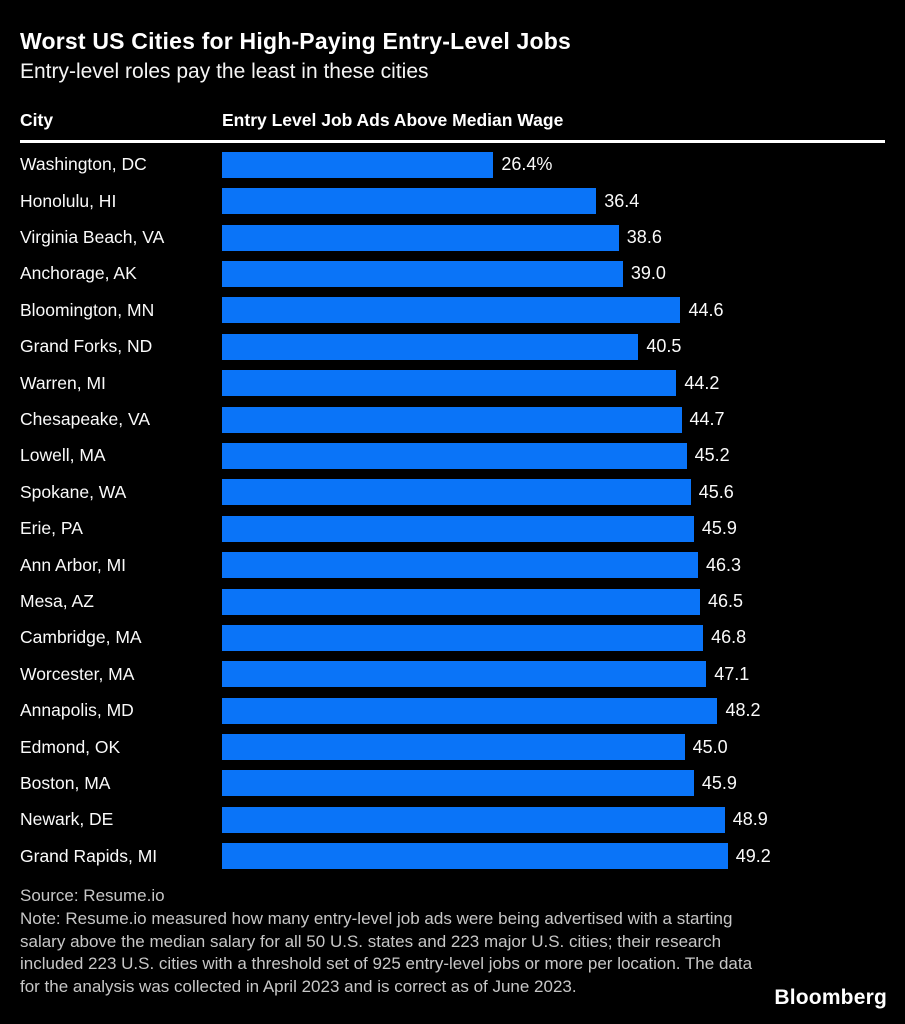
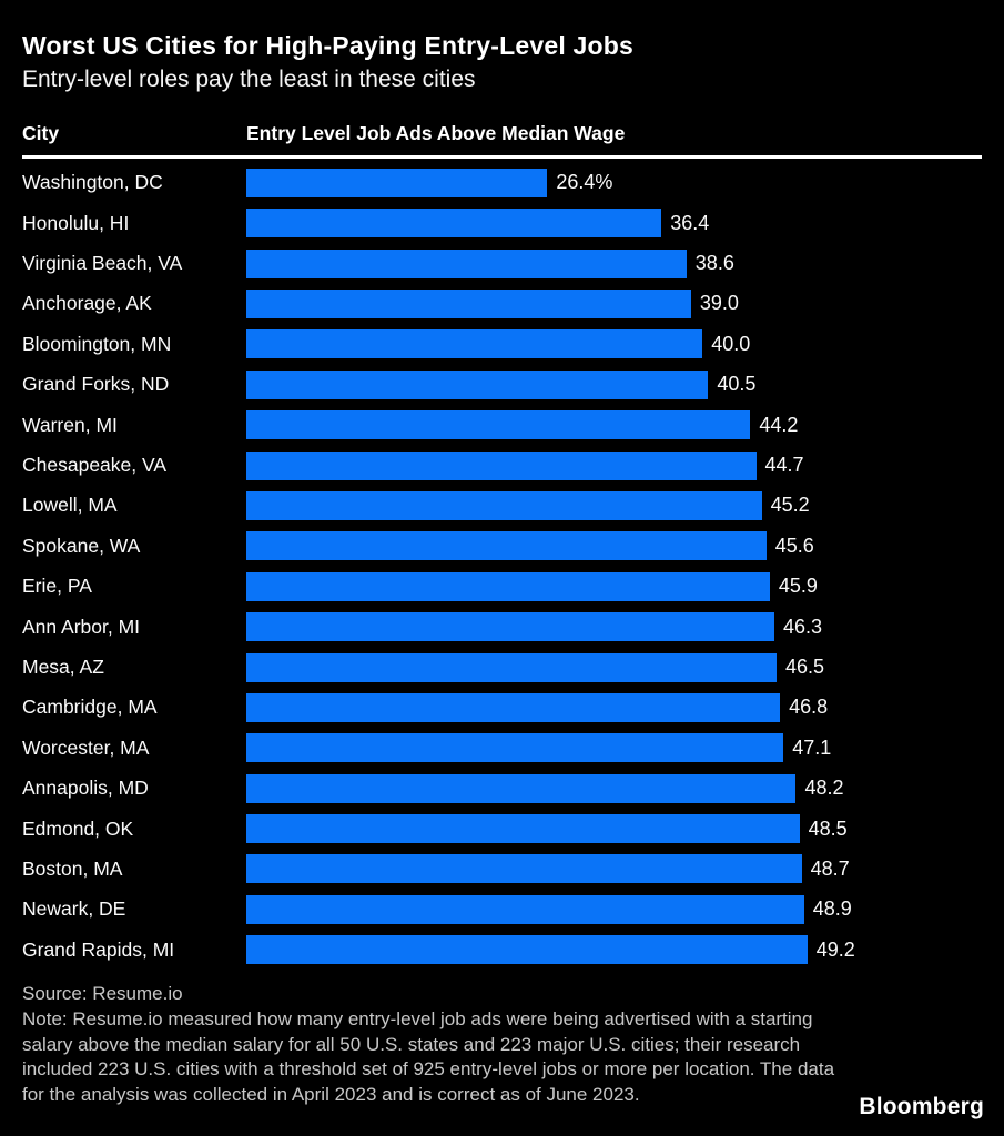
Bloomington, MN: 44.6 -> 40.0
Edmond, OK: 45.0 -> 48.5
Boston, MA: 45.9 -> 48.7
